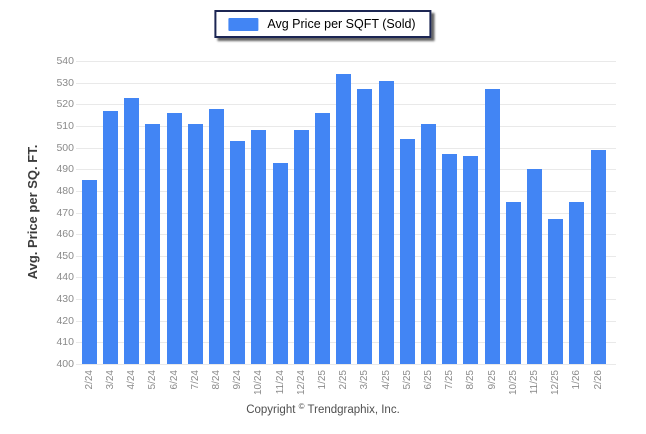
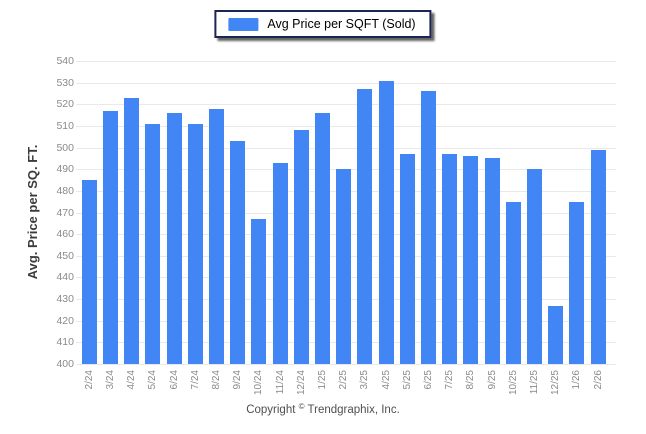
10/24: 508 -> 467
2/25: 534 -> 490
5/25: 504 -> 497
6/25: 511 -> 526
9/25: 527 -> 495
12/25: 467 -> 427
